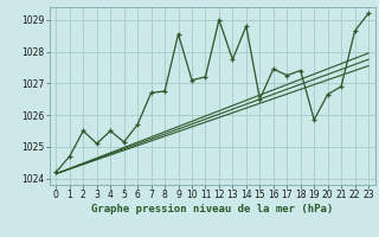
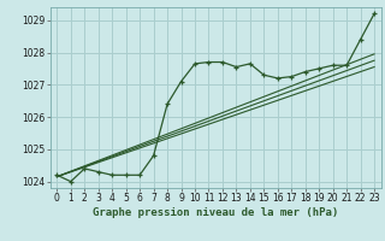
1: 1024.70 -> 1024.00
2: 1025.50 -> 1024.40
3: 1025.10 -> 1024.30
4: 1025.50 -> 1024.20
5: 1025.15 -> 1024.20
6: 1025.70 -> 1024.20
7: 1026.70 -> 1024.80
8: 1026.75 -> 1026.40
9: 1028.55 -> 1027.10
10: 1027.10 -> 1027.65
11: 1027.20 -> 1027.70
12: 1029.00 -> 1027.70
13: 1027.75 -> 1027.55
14: 1028.80 -> 1027.65
15: 1026.50 -> 1027.30
16: 1027.45 -> 1027.20
19: 1025.85 -> 1027.50
20: 1026.65 -> 1027.60
21: 1026.90 -> 1027.60
22: 1028.65 -> 1028.40
